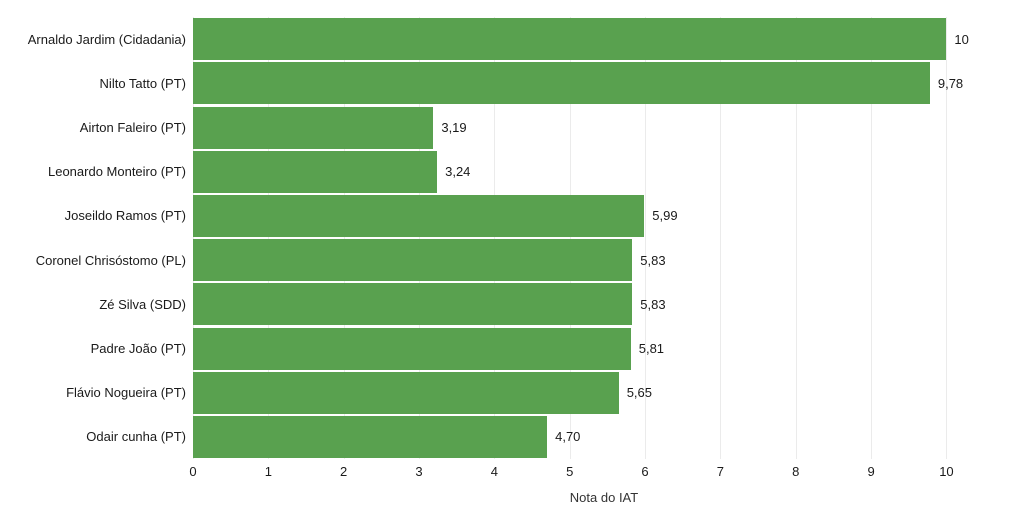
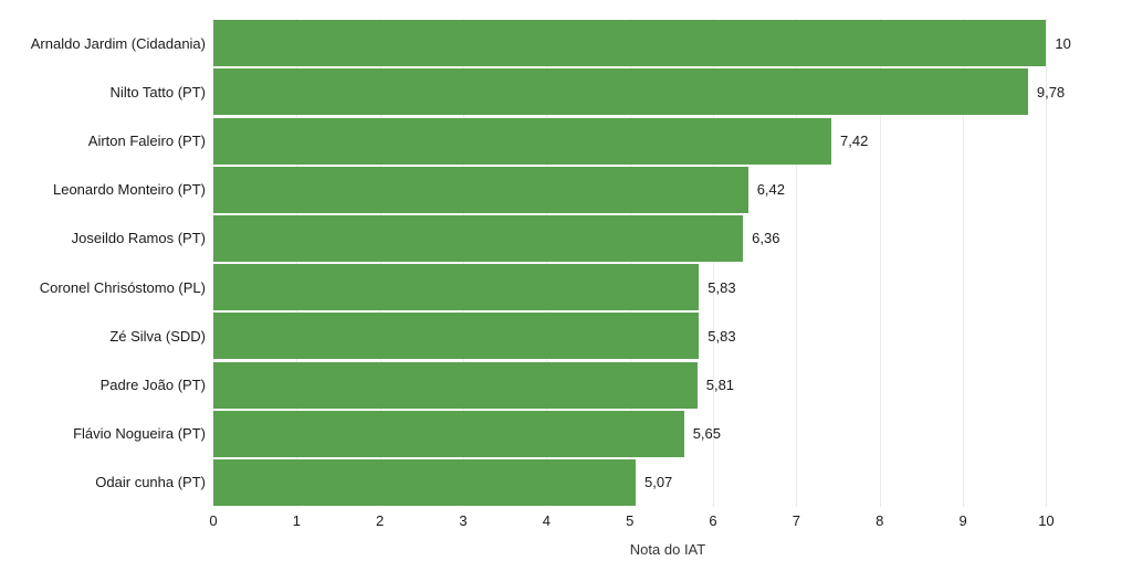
Airton Faleiro (PT): 3,19 -> 7,42
Leonardo Monteiro (PT): 3,24 -> 6,42
Joseildo Ramos (PT): 5,99 -> 6,36
Odair cunha (PT): 4,70 -> 5,07
